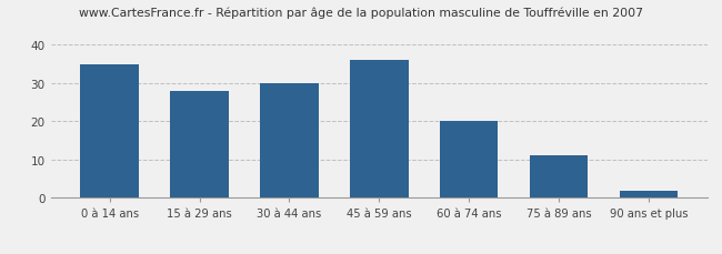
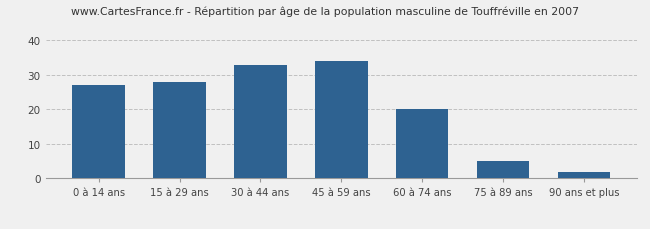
0 à 14 ans: 35 -> 27
30 à 44 ans: 30 -> 33
45 à 59 ans: 36 -> 34
75 à 89 ans: 11 -> 5
